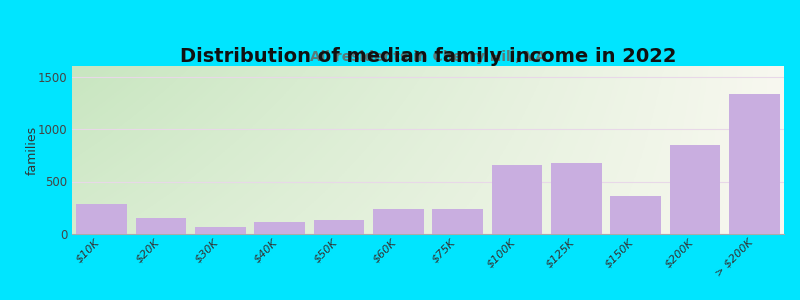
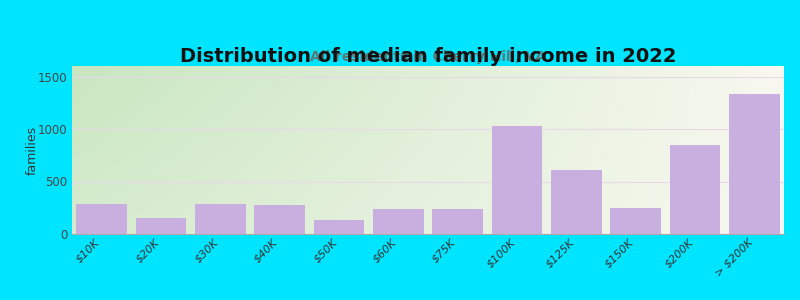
$30K: 70 -> 290
$40K: 110 -> 280
$100K: 660 -> 1030
$125K: 680 -> 610
$150K: 360 -> 250
